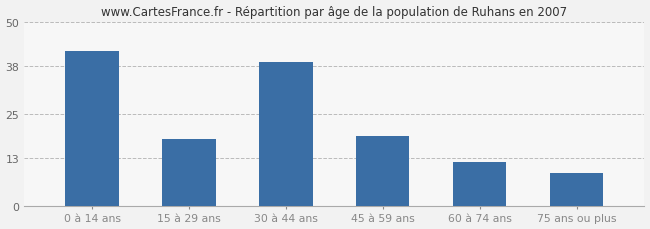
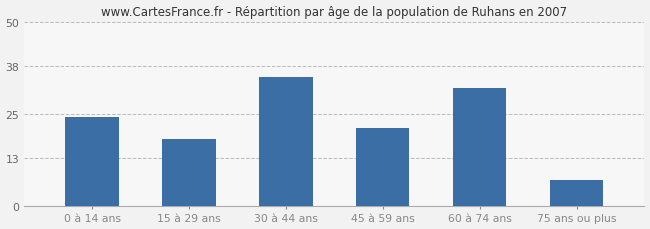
0 à 14 ans: 42 -> 24
30 à 44 ans: 39 -> 35
45 à 59 ans: 19 -> 21
60 à 74 ans: 12 -> 32
75 ans ou plus: 9 -> 7
